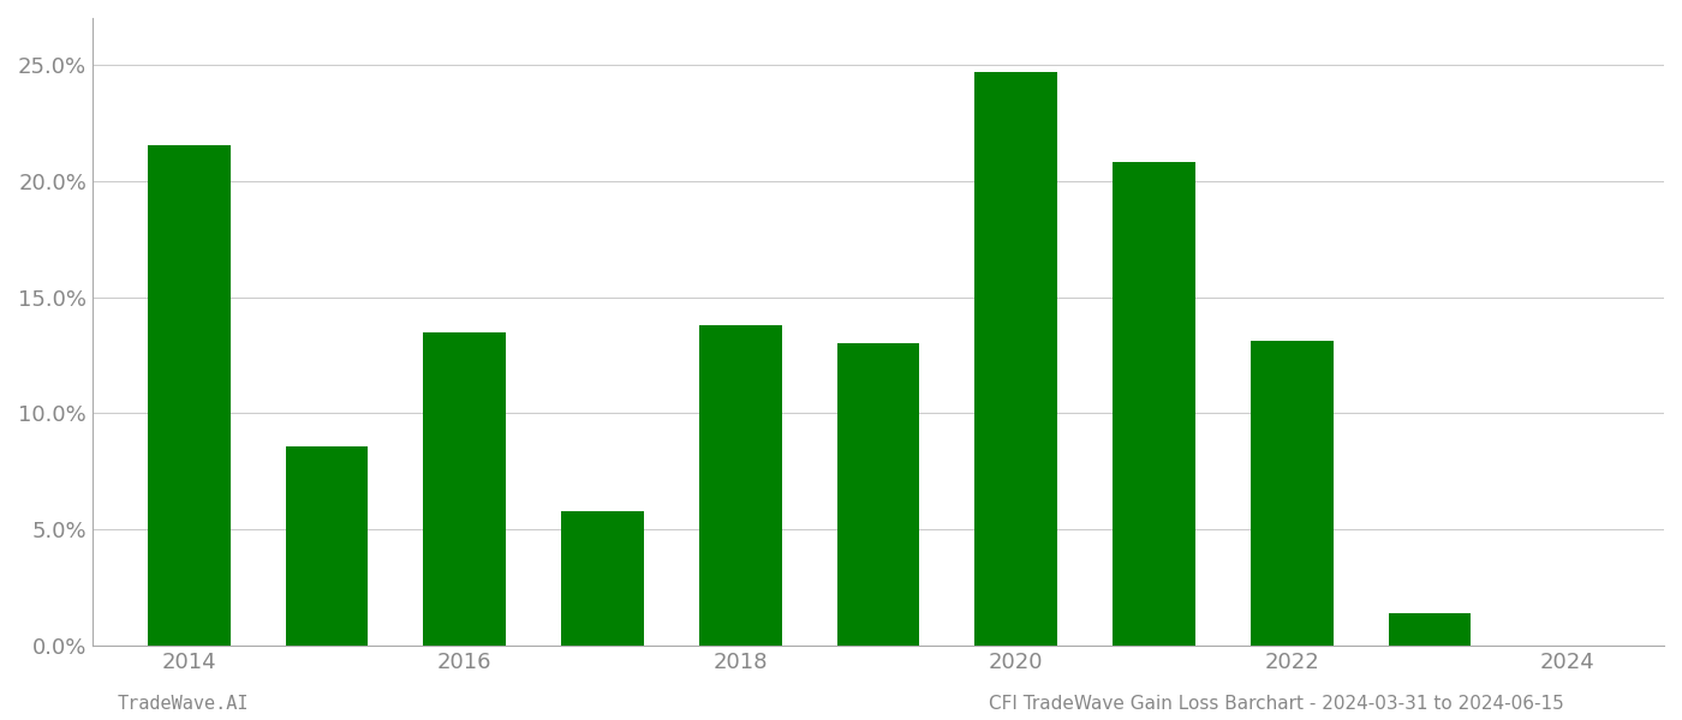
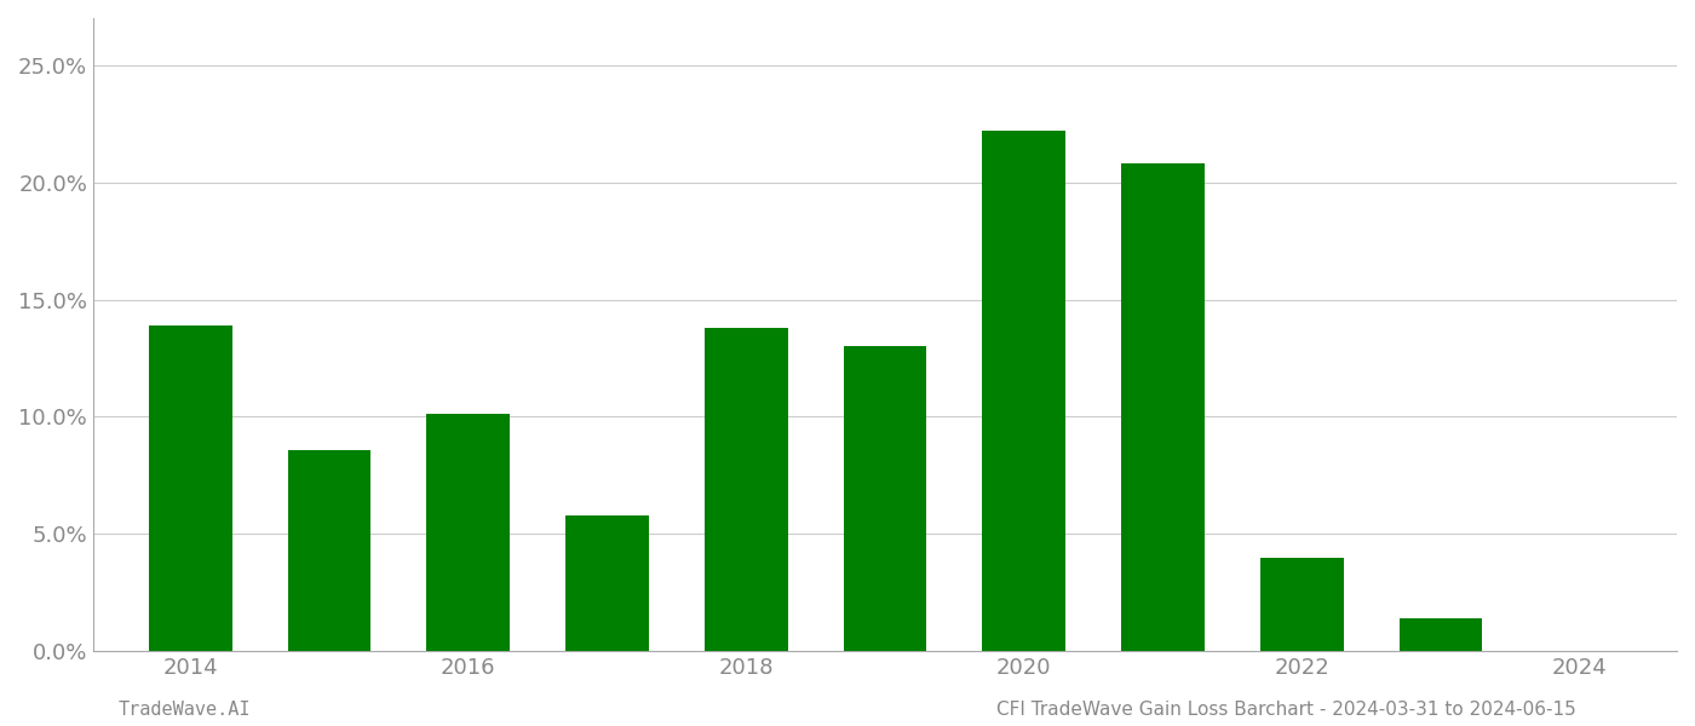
2014: 21.5% -> 13.9%
2016: 13.5% -> 10.1%
2020: 24.7% -> 22.2%
2022: 13.1% -> 4.0%
